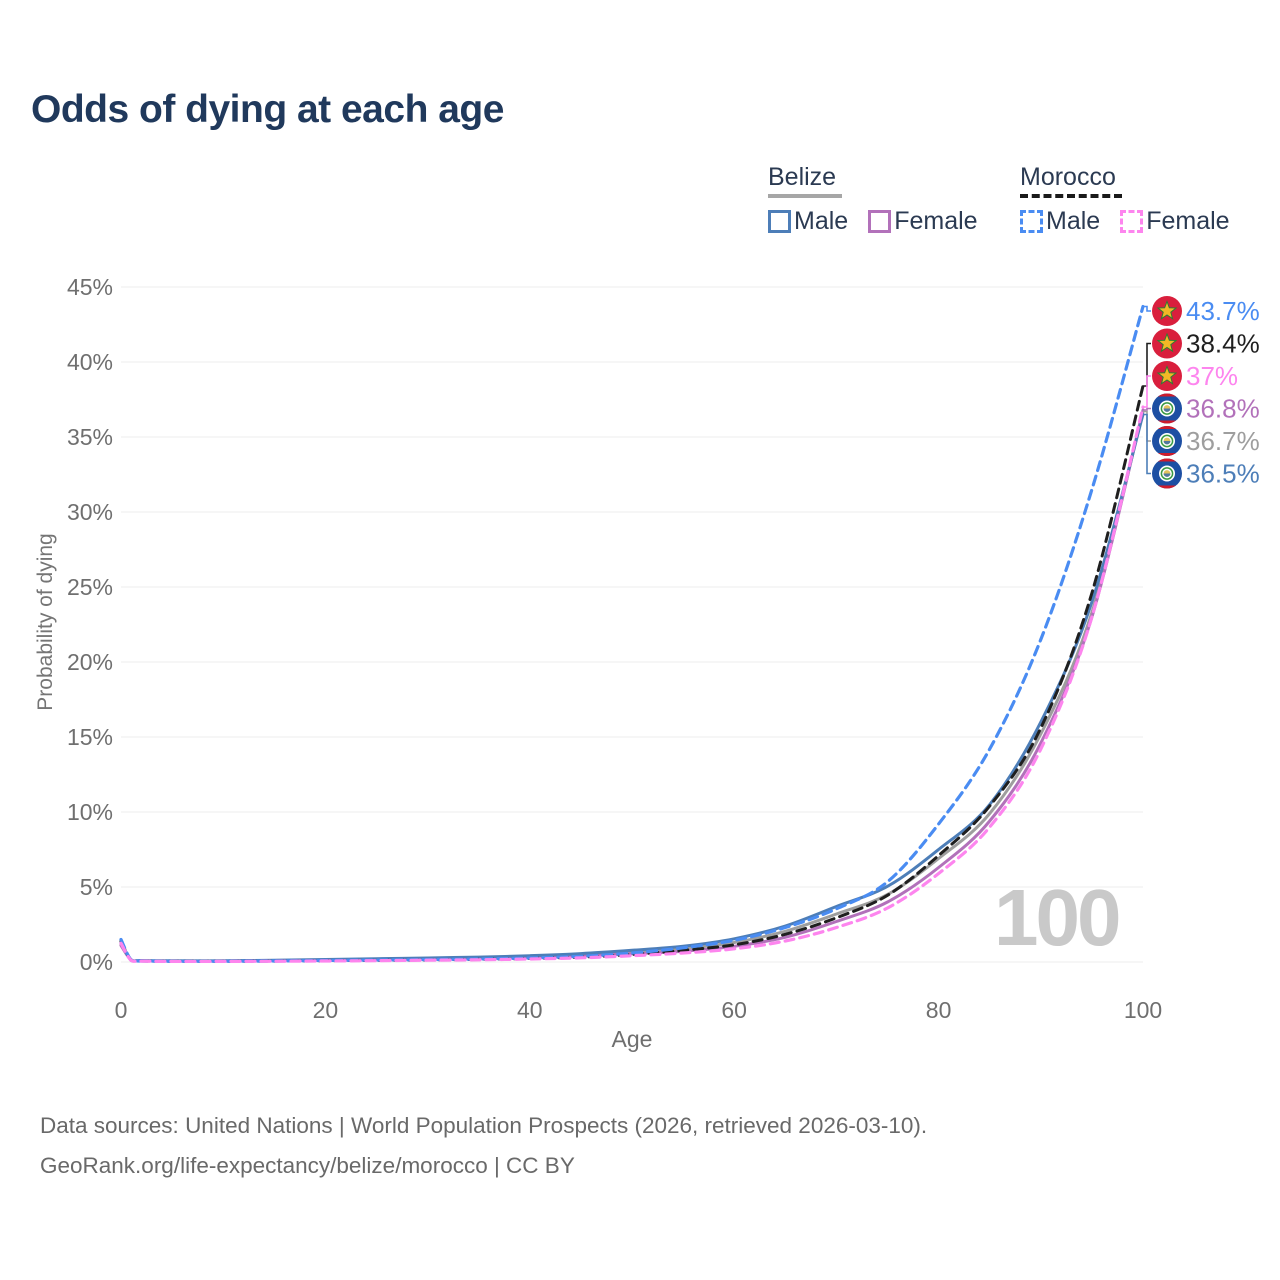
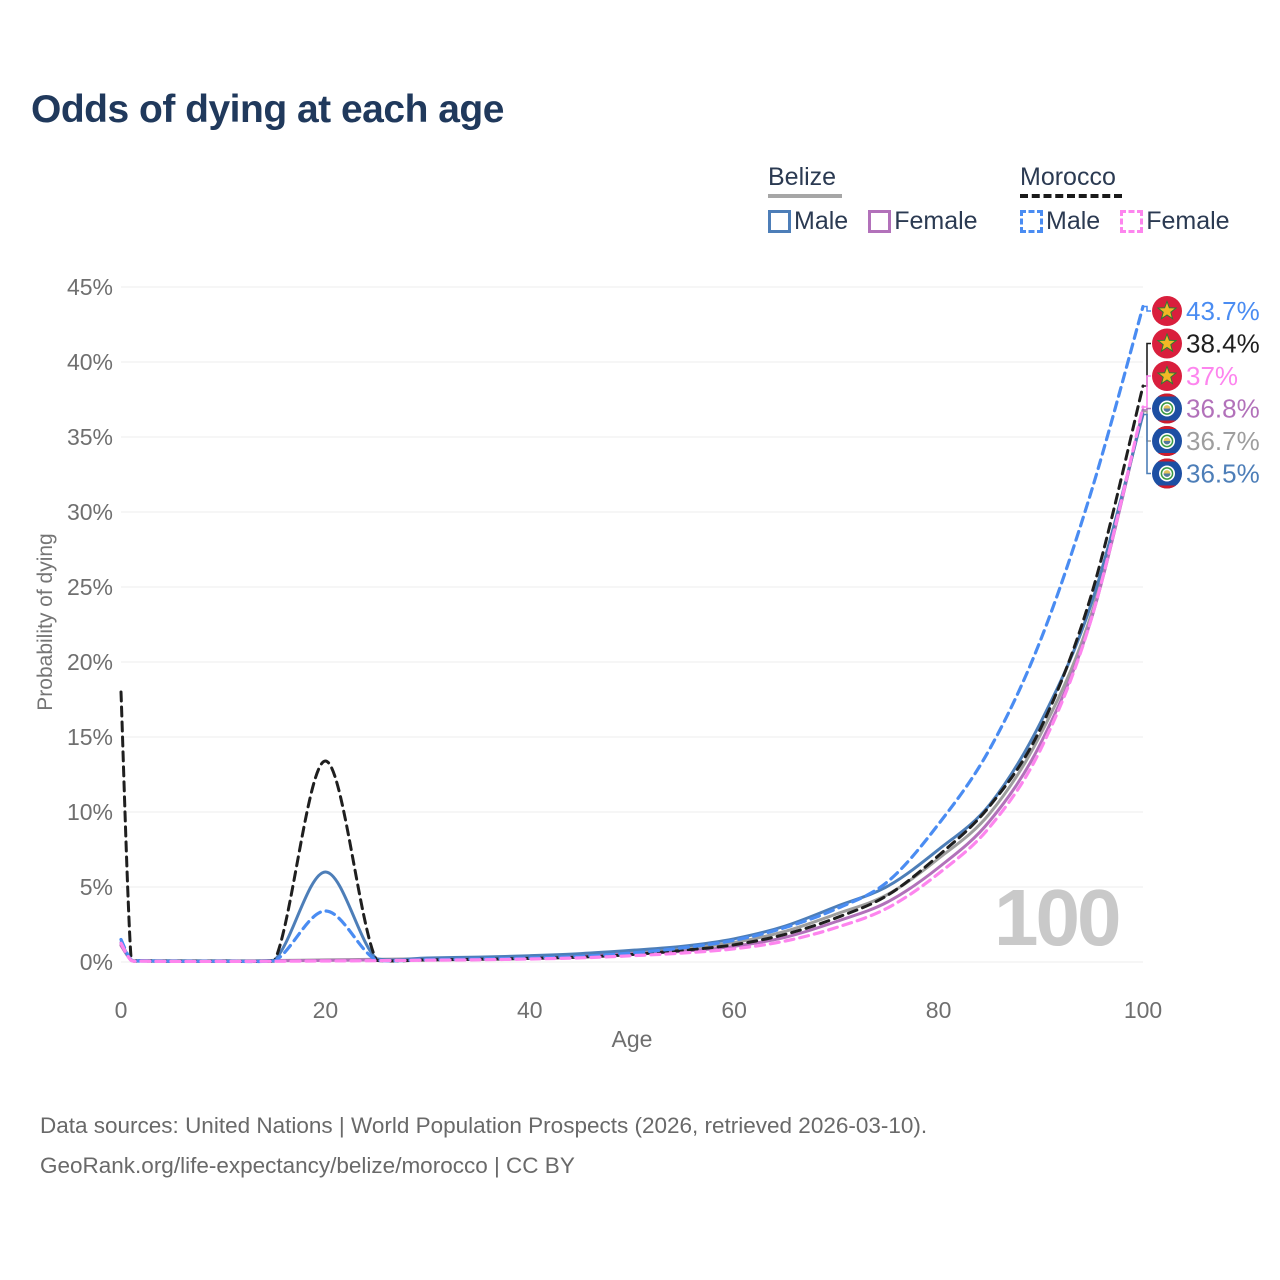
Morocco/0: 1.4% -> 18.0%
Belize Male/20: 0.2% -> 6.0%
Morocco/20: 0.1% -> 13.4%
Morocco Male/20: 0.1% -> 3.4%
